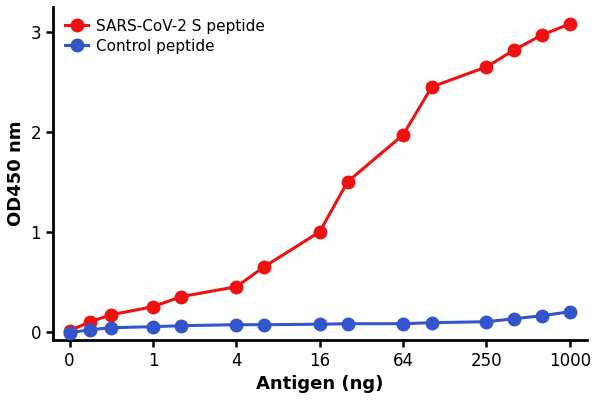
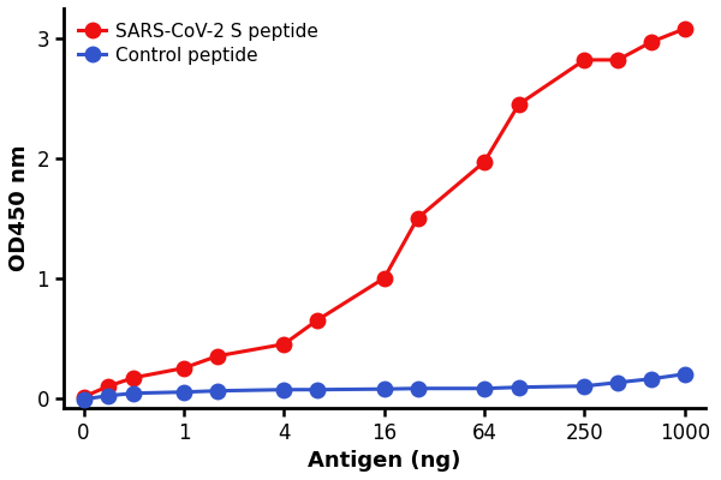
SARS-CoV-2 S peptide/250: 2.65 -> 2.82
